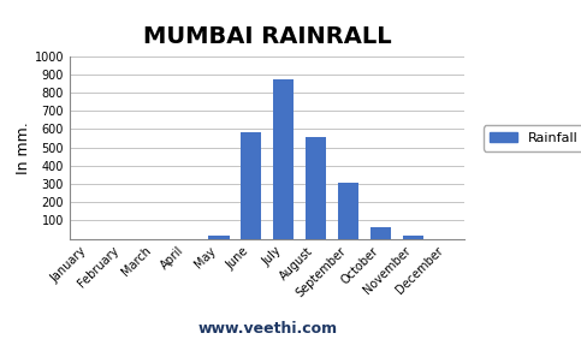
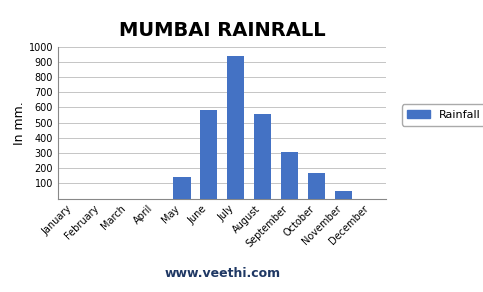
May: 20 -> 140
July: 870 -> 940
October: 60 -> 170
November: 20 -> 50
